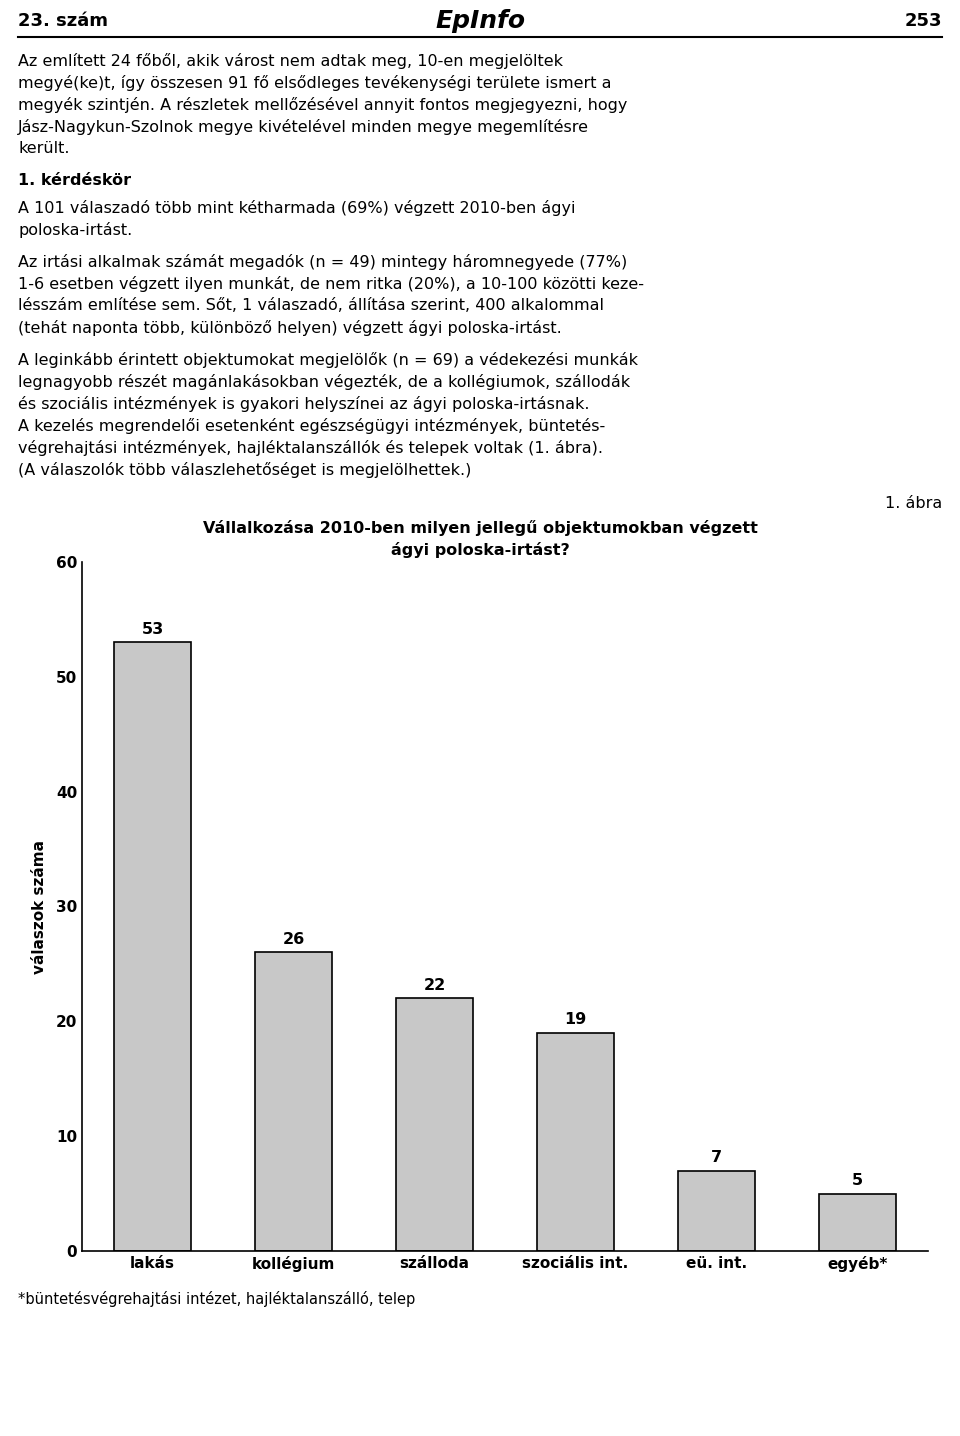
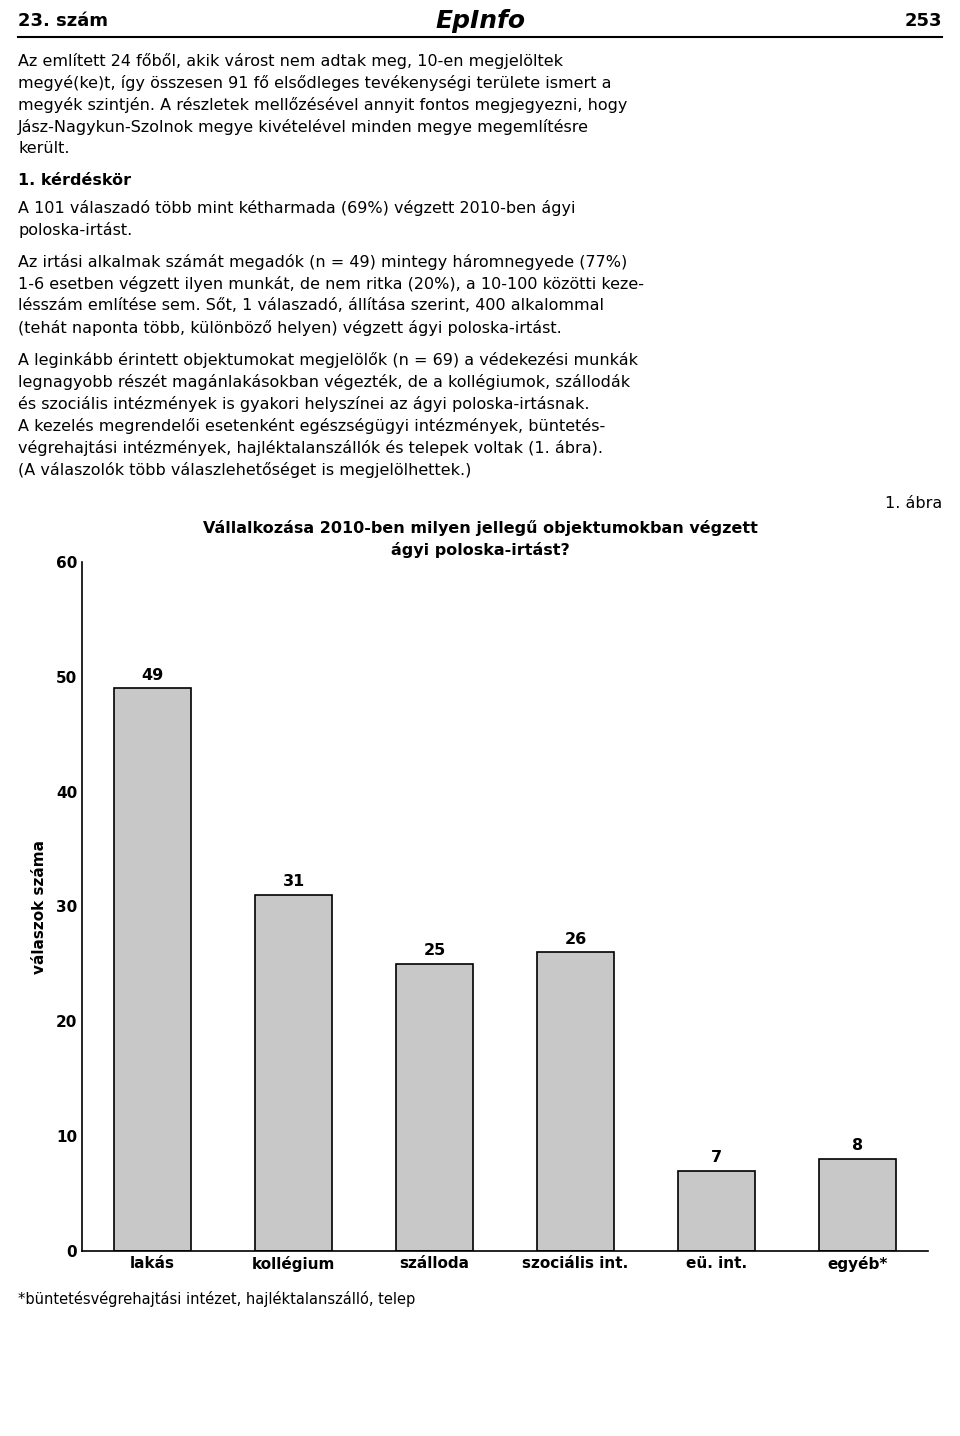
lakás: 53 -> 49
kollégium: 26 -> 31
szálloda: 22 -> 25
szociális int.: 19 -> 26
egyéb*: 5 -> 8
